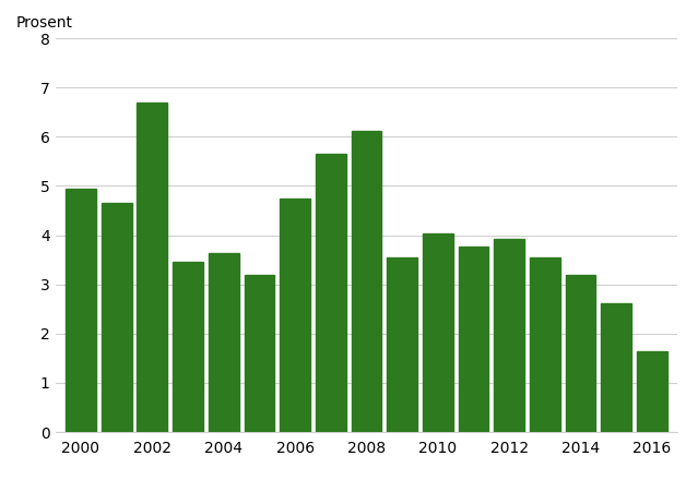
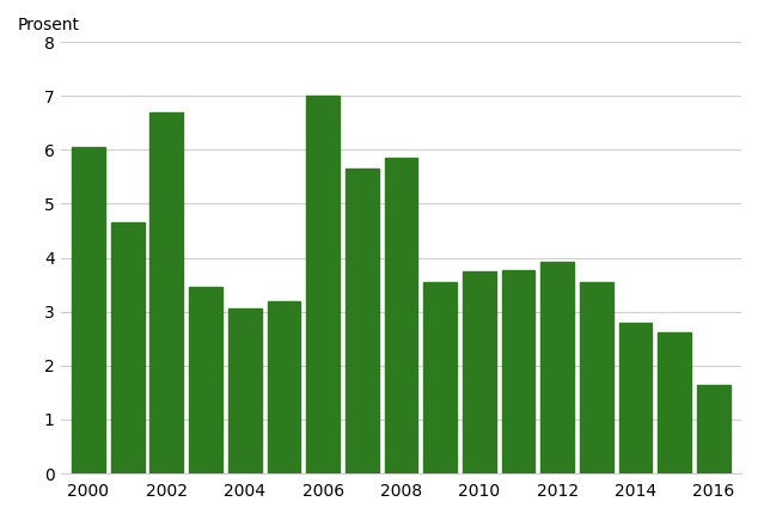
2000: 4.95 -> 6.05
2004: 3.63 -> 3.05
2006: 4.75 -> 7.00
2008: 6.12 -> 5.85
2010: 4.03 -> 3.75
2014: 3.20 -> 2.80
